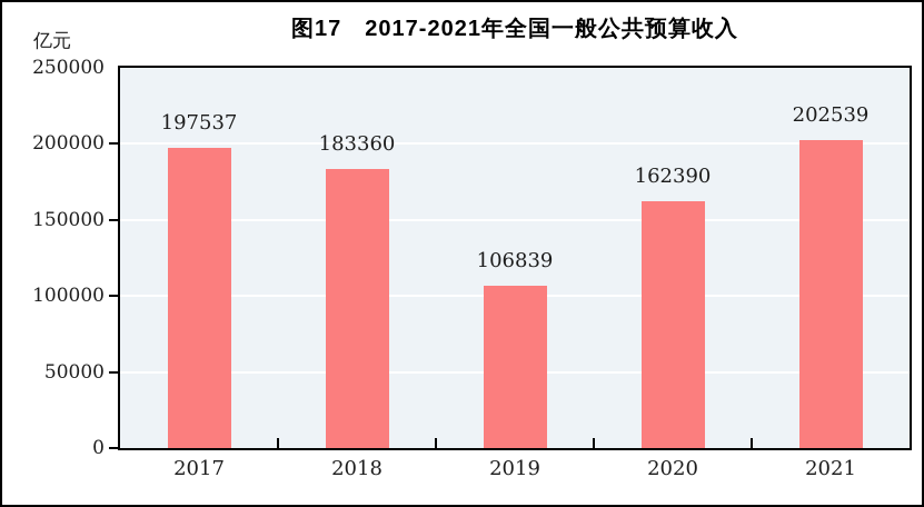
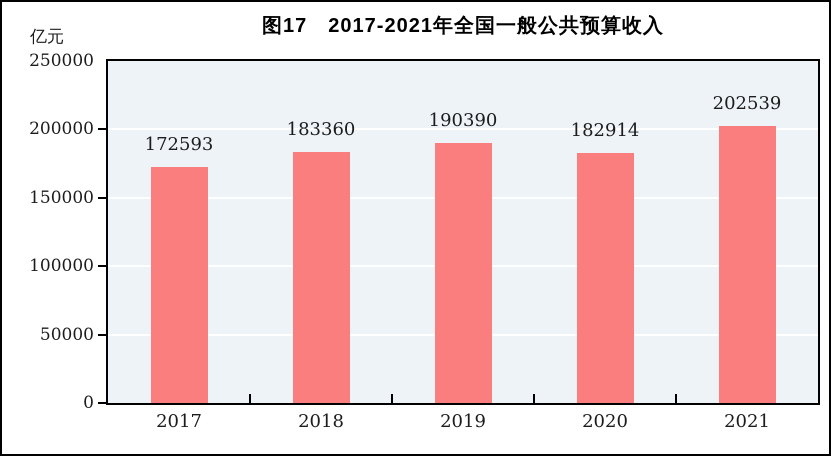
2017: 197537 -> 172593
2019: 106839 -> 190390
2020: 162390 -> 182914
